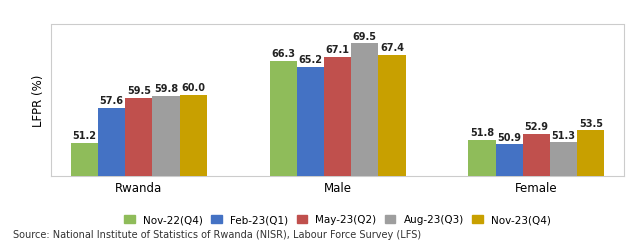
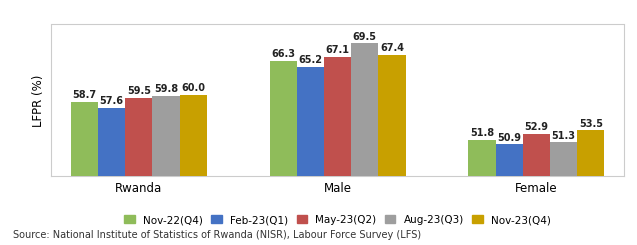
Nov-22(Q4)/Rwanda: 51.2 -> 58.7
